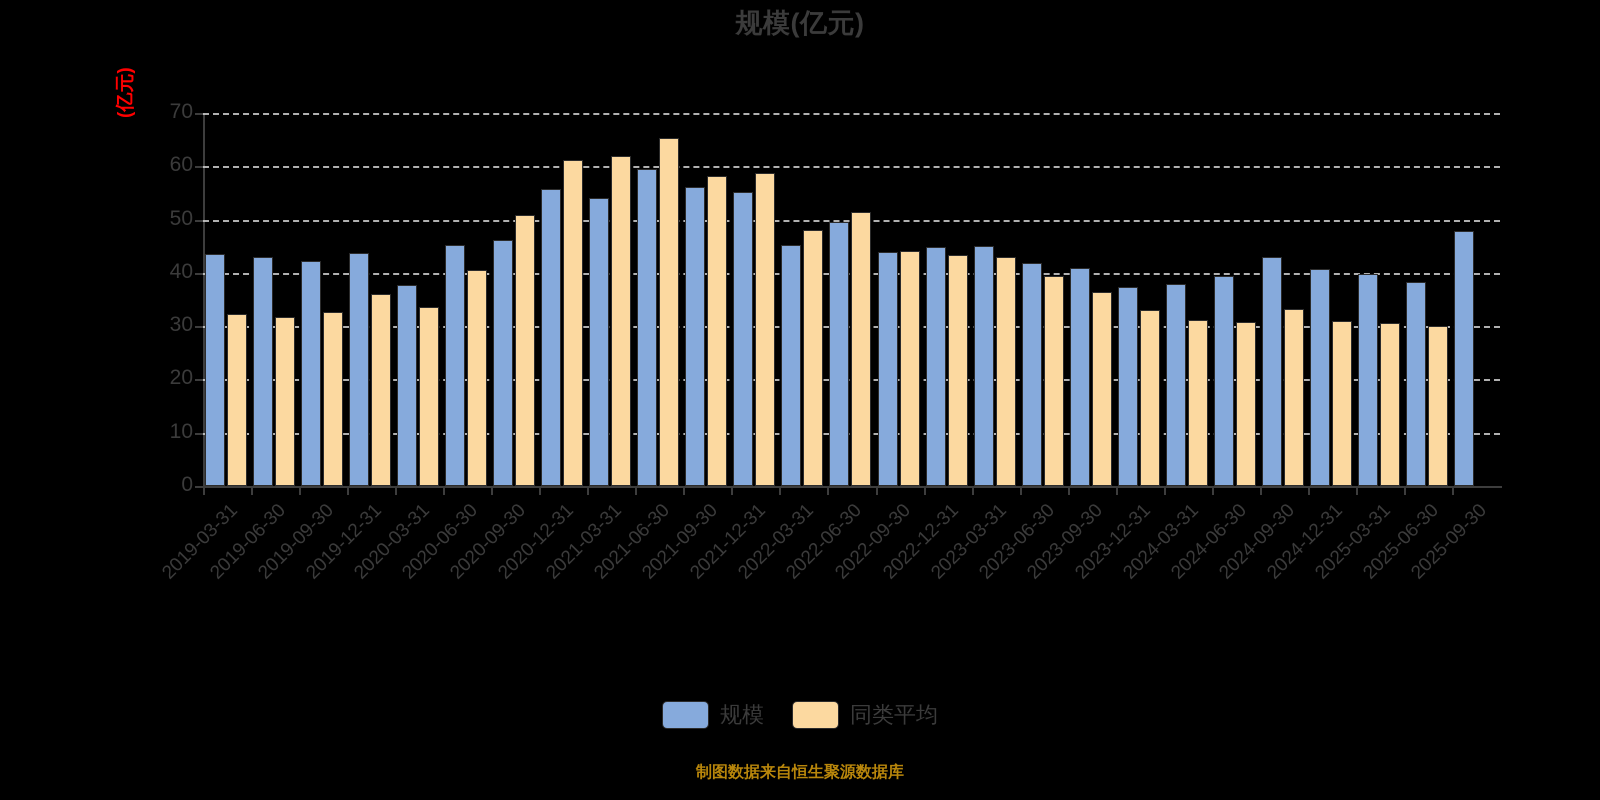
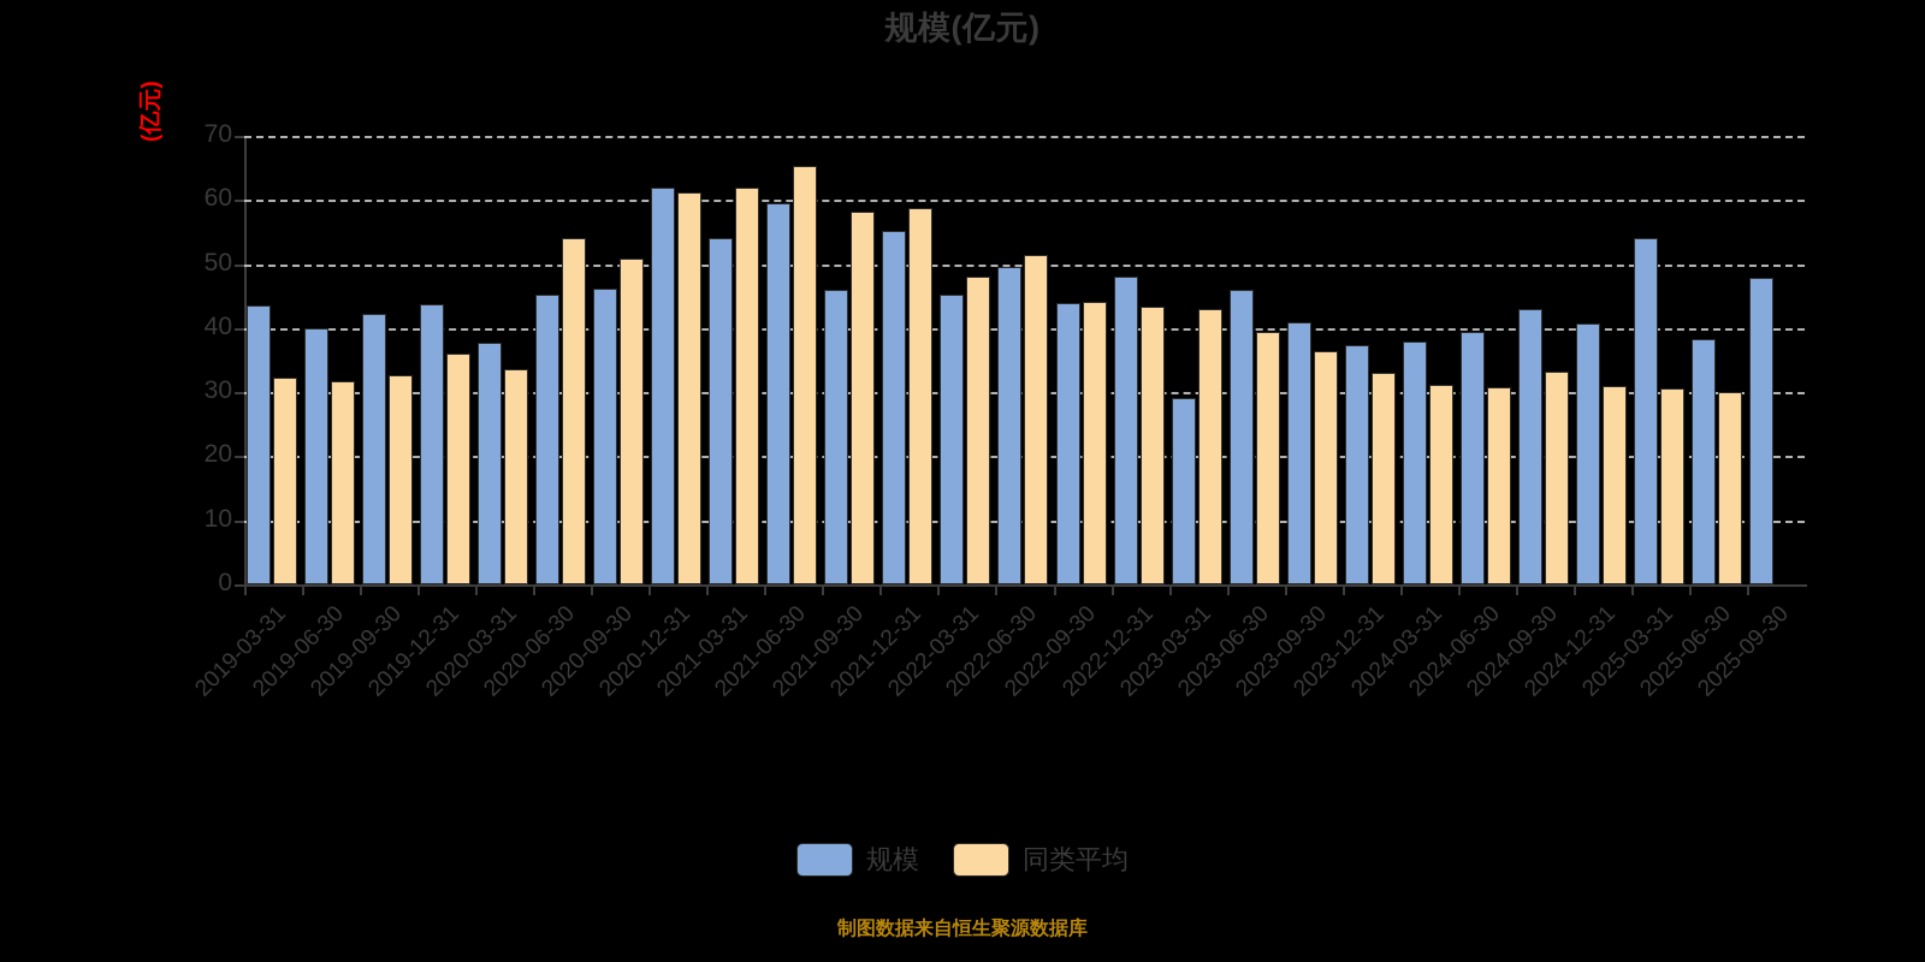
规模/2019-06-30: 43 -> 40
同类平均/2020-06-30: 41 -> 54
规模/2020-12-31: 56 -> 62
规模/2021-09-30: 56 -> 46
规模/2022-12-31: 45 -> 48
规模/2023-03-31: 45 -> 29
规模/2023-06-30: 42 -> 46
规模/2025-03-31: 40 -> 54
